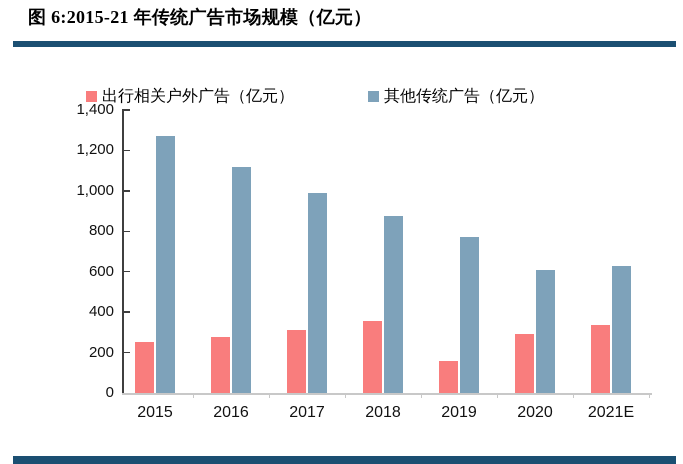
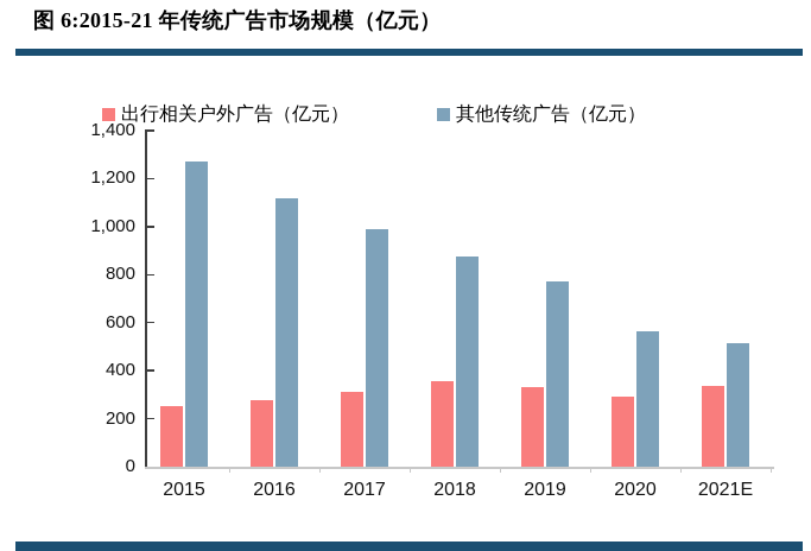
出行相关户外广告（亿元）/2019: 160 -> 330
其他传统广告（亿元）/2020: 610 -> 560
其他传统广告（亿元）/2021E: 630 -> 520
